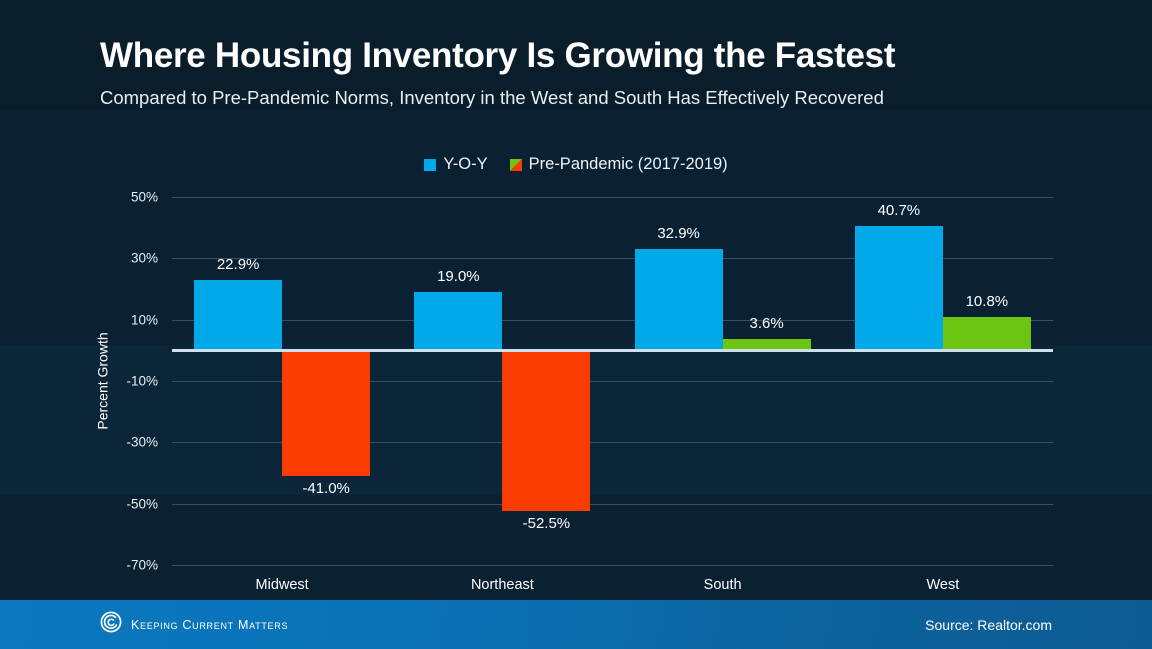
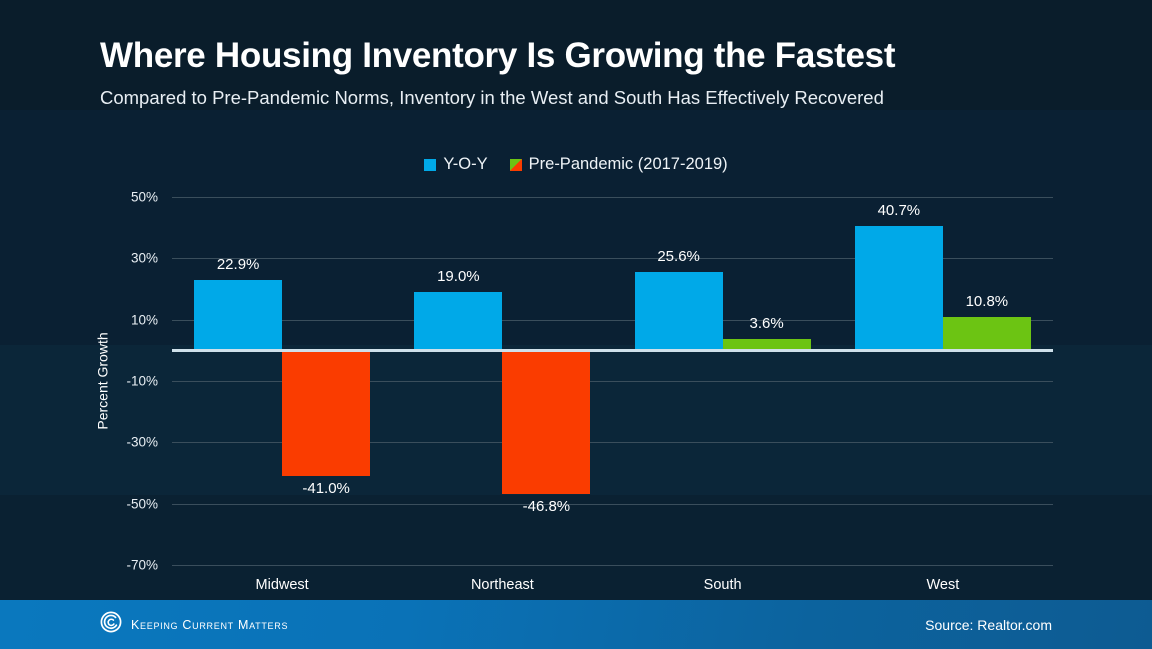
Pre-Pandemic (2017-2019)/Northeast: -52.5% -> -46.8%
Y-O-Y/South: 32.9% -> 25.6%
